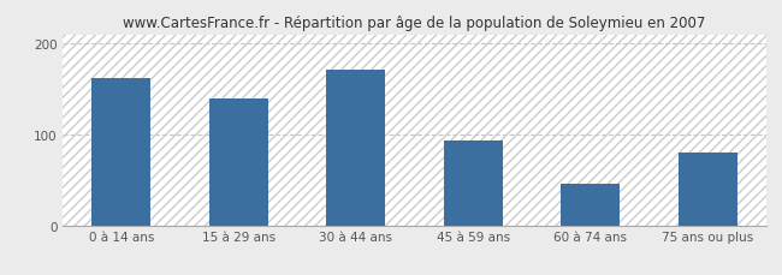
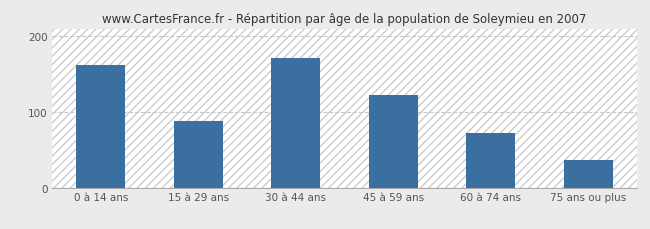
15 à 29 ans: 140 -> 88
45 à 59 ans: 94 -> 122
60 à 74 ans: 46 -> 72
75 ans ou plus: 80 -> 37
